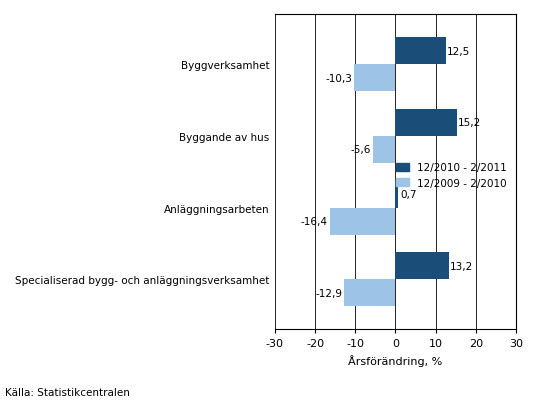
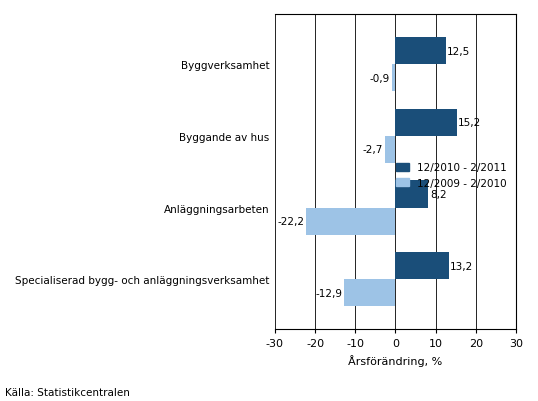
12/2009 - 2/2010/Byggverksamhet: -10,3 -> -0,9
12/2009 - 2/2010/Byggande av hus: -5,6 -> -2,7
12/2010 - 2/2011/Anläggningsarbeten: 0,7 -> 8,2
12/2009 - 2/2010/Anläggningsarbeten: -16,4 -> -22,2
